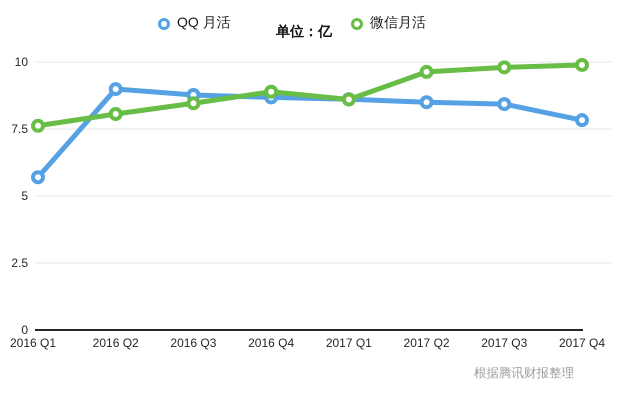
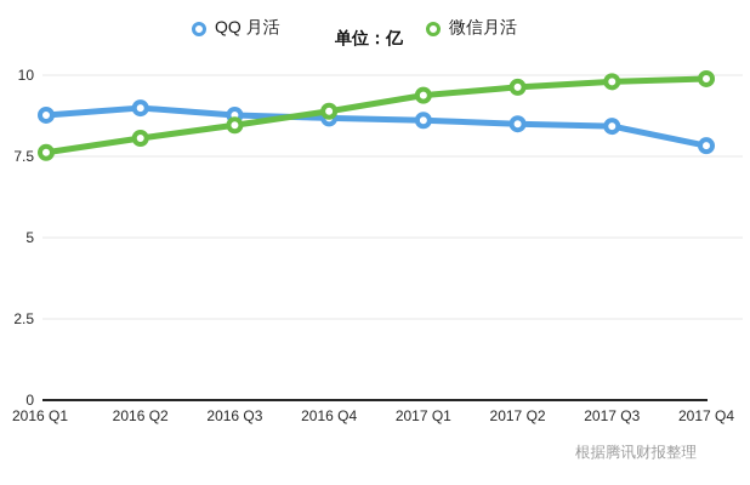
QQ 月活/2016 Q1: 5.7 -> 8.8
微信月活/2017 Q1: 8.6 -> 9.4
